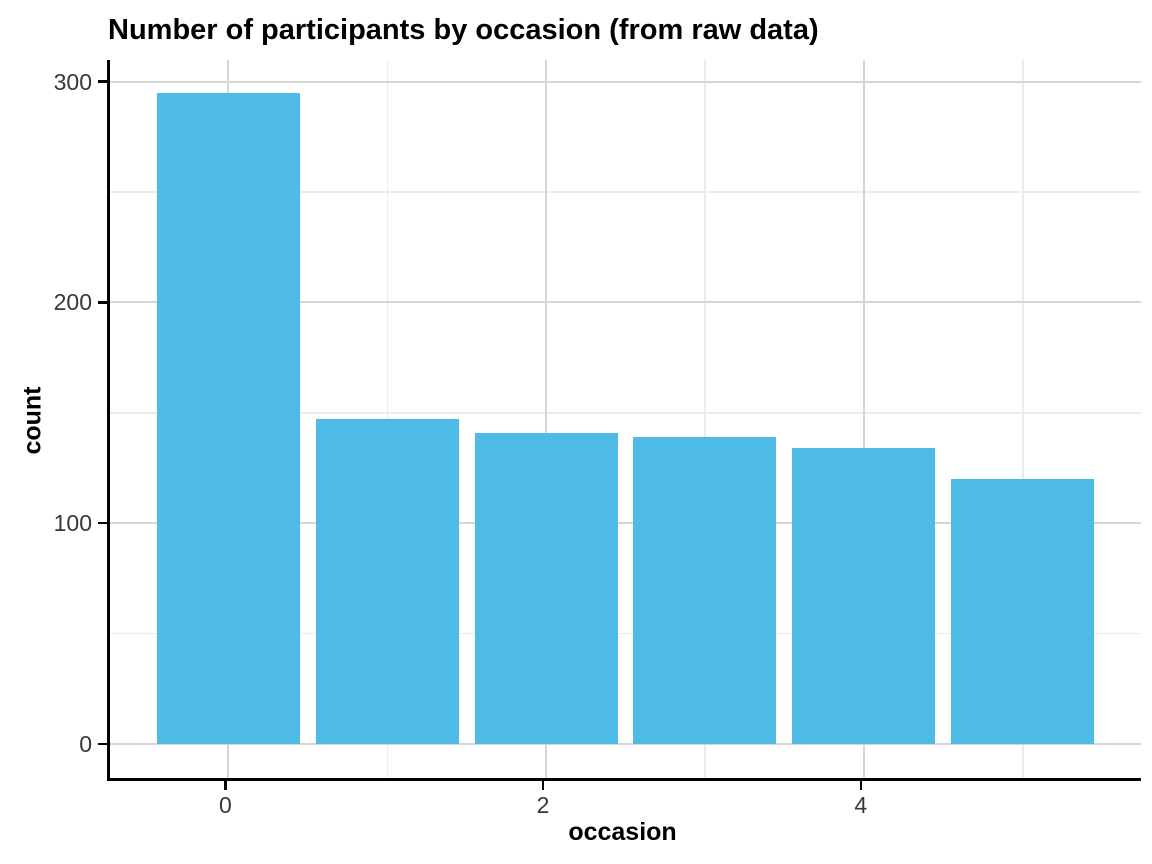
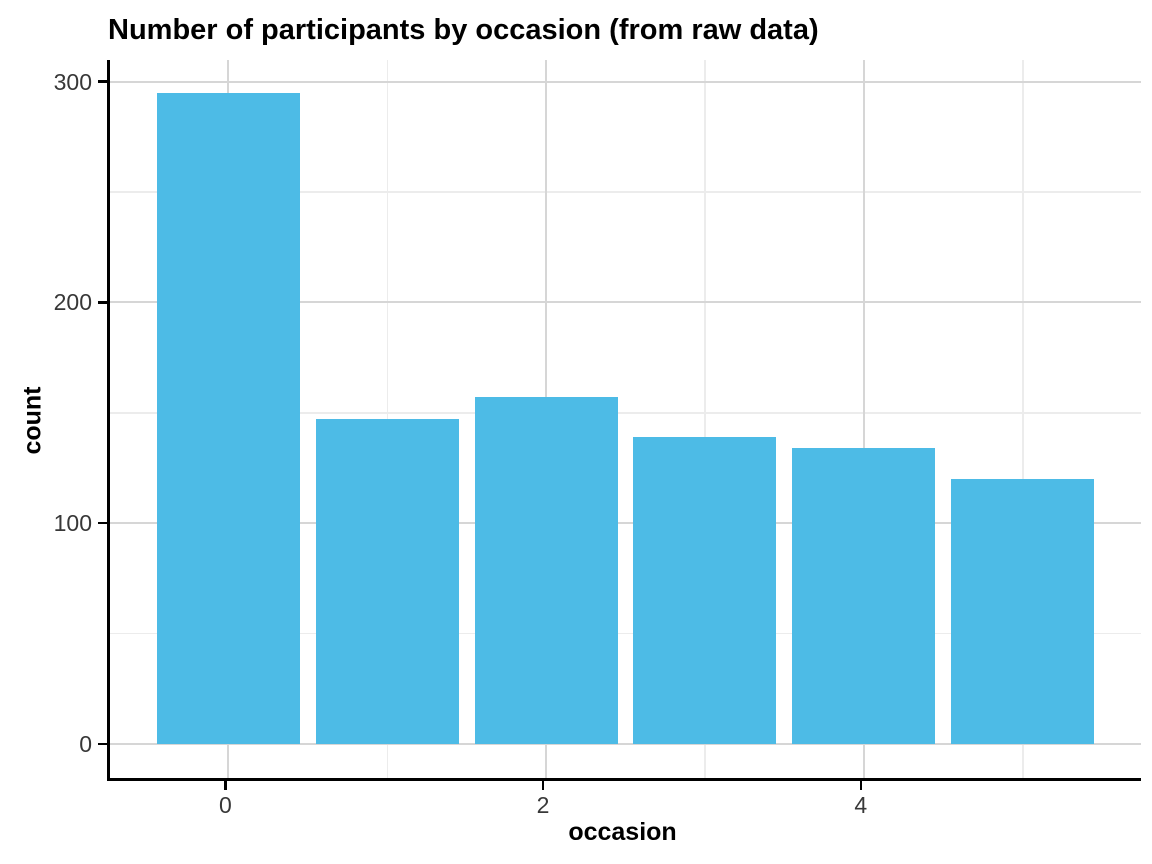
2: 141 -> 157
